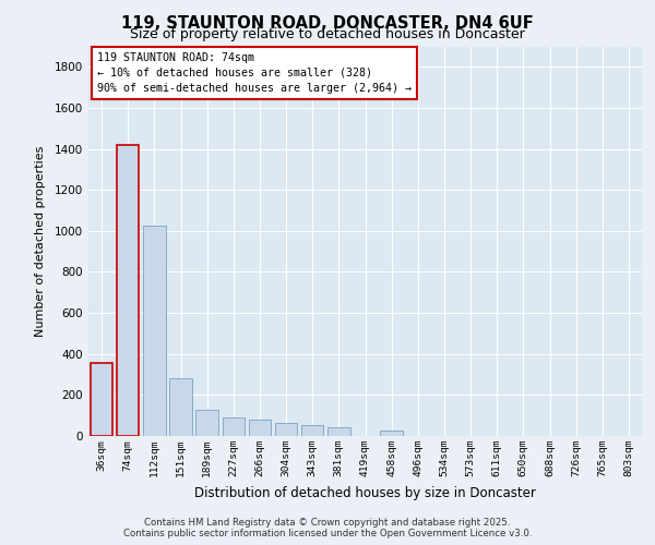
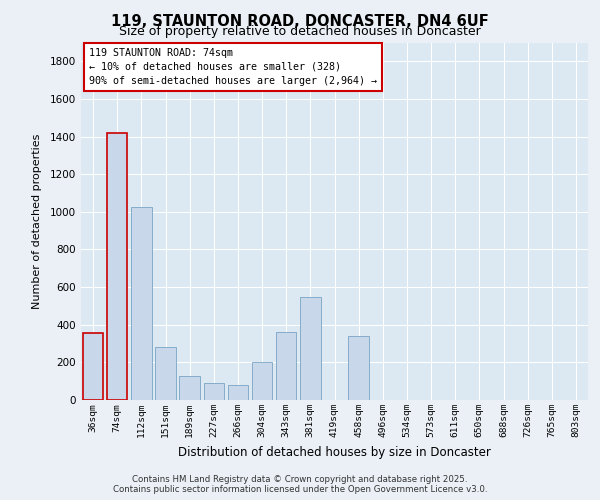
304sqm: 60 -> 200
343sqm: 50 -> 360
381sqm: 40 -> 550
458sqm: 30 -> 340
